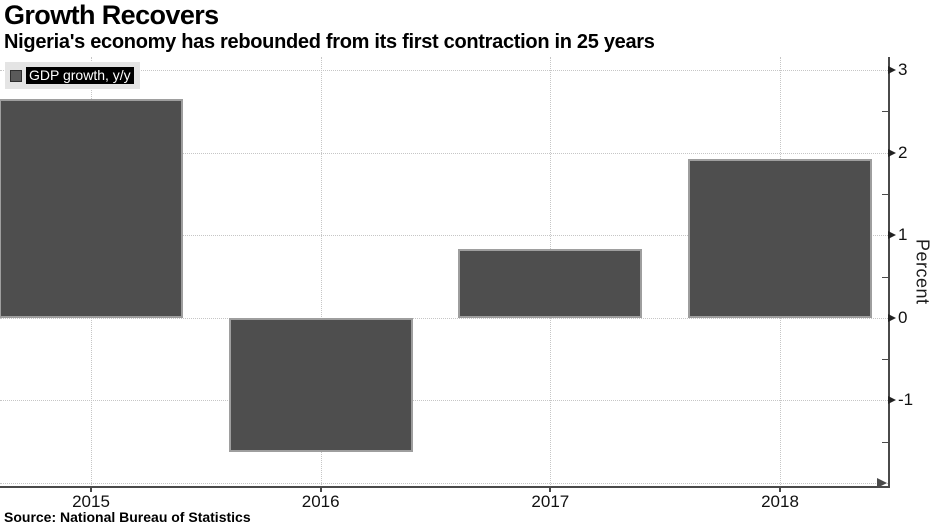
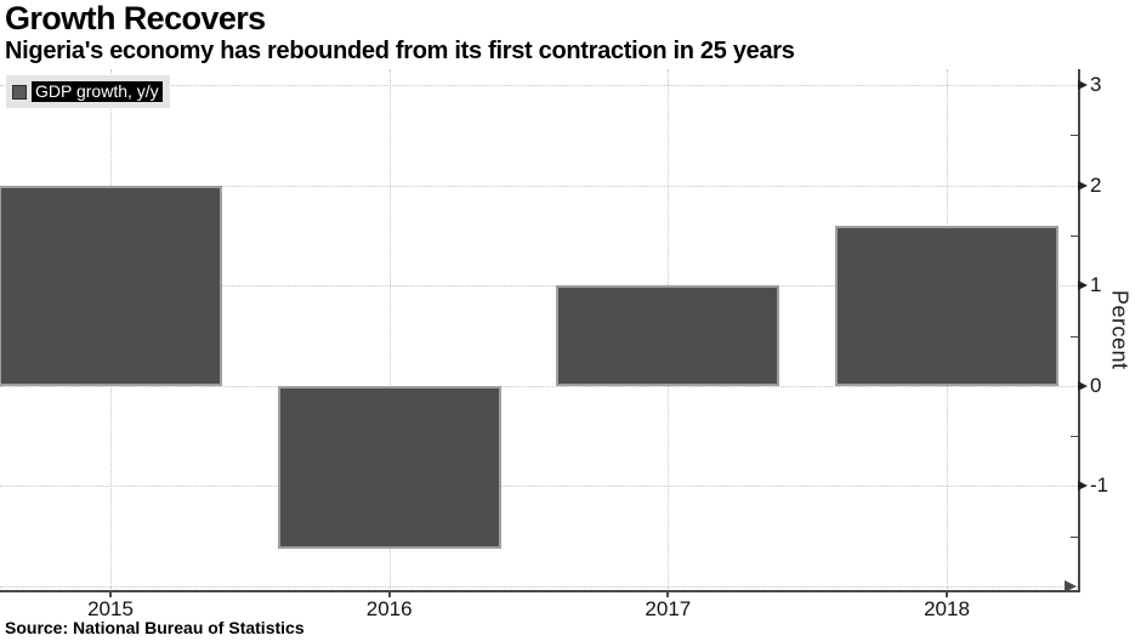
2015: 2.6 -> 2.0
2017: 0.8 -> 1.0
2018: 1.9 -> 1.6
